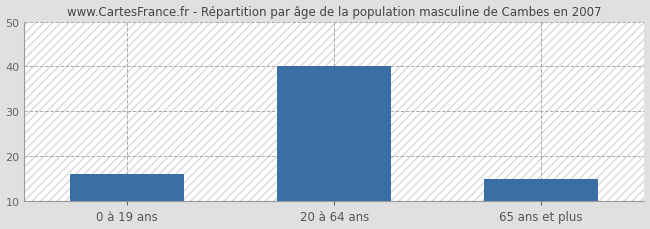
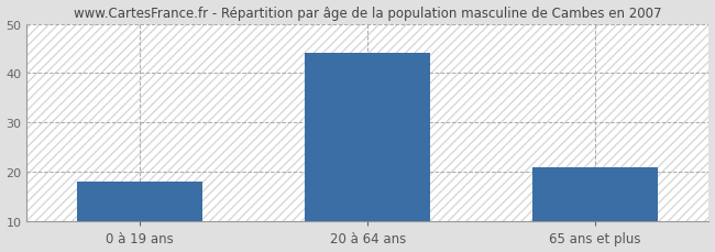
0 à 19 ans: 16 -> 18
20 à 64 ans: 40 -> 44
65 ans et plus: 15 -> 21
